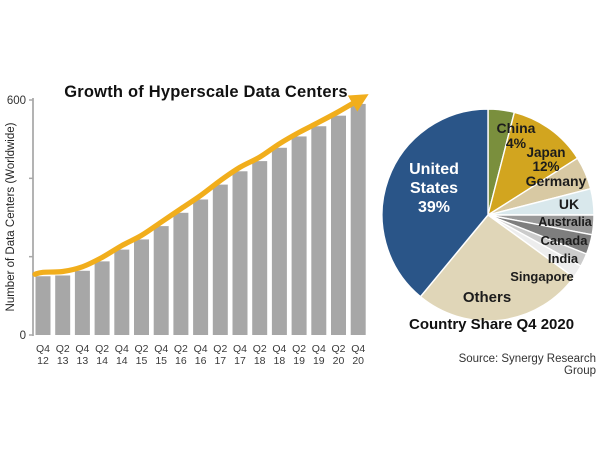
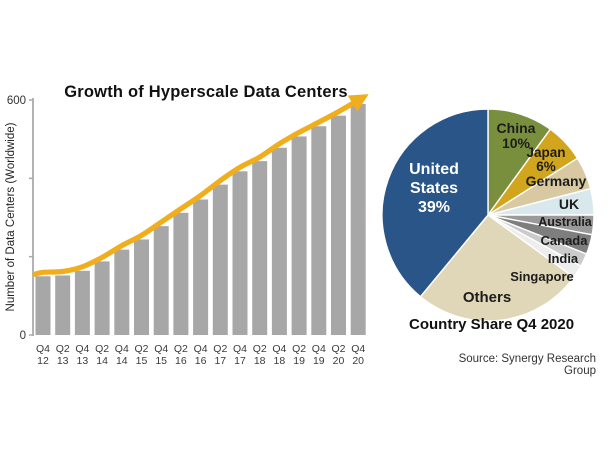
Country Share Q4 2020/China: 4% -> 10%
Country Share Q4 2020/Japan: 12% -> 6%
